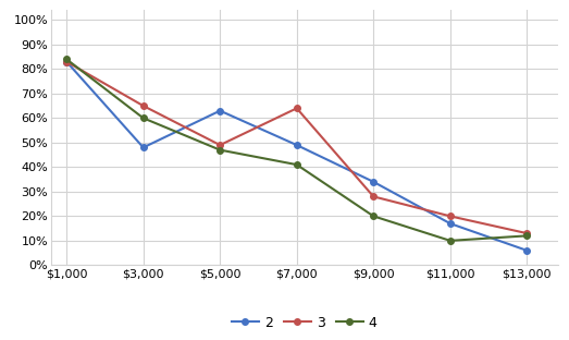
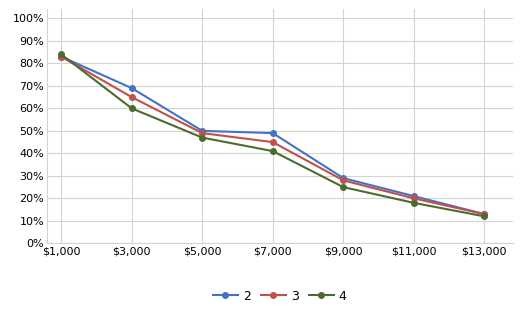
2/$3,000: 48% -> 69%
2/$5,000: 63% -> 50%
3/$7,000: 64% -> 45%
2/$9,000: 34% -> 29%
4/$9,000: 20% -> 25%
2/$11,000: 17% -> 21%
4/$11,000: 10% -> 18%
2/$13,000: 6% -> 13%
